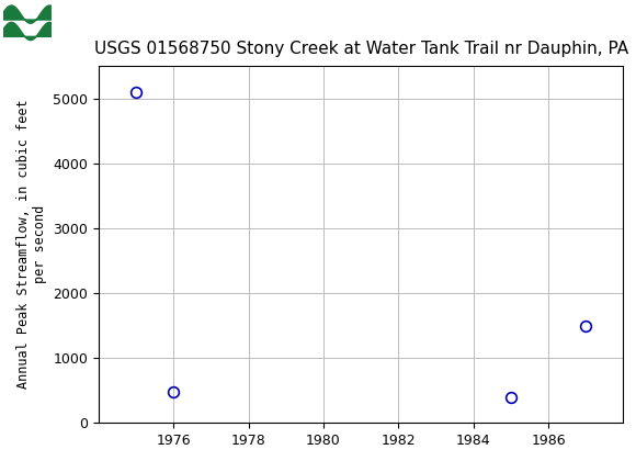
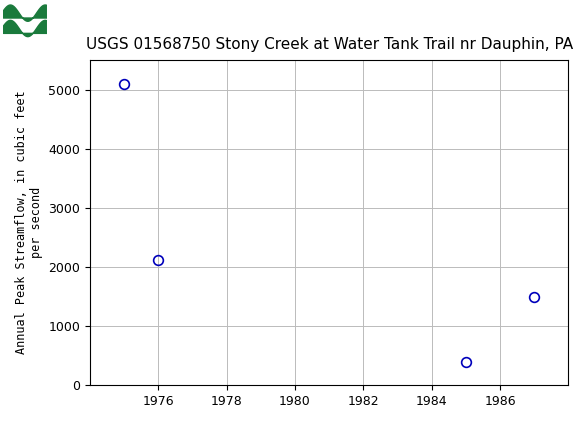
USGS 01568750 Stony Creek at Water Tank Trail nr Dauphin, PA/1976: 480 -> 2120
